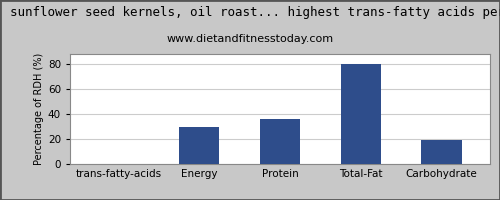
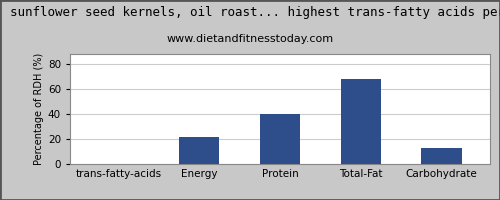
Energy: 30 -> 22
Protein: 36 -> 40
Total-Fat: 80 -> 68
Carbohydrate: 19 -> 13
